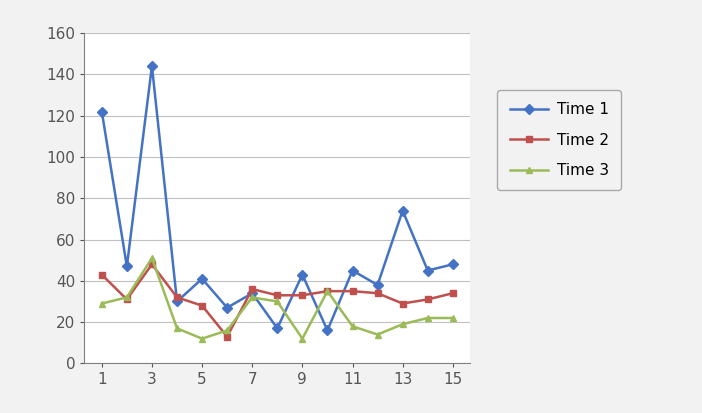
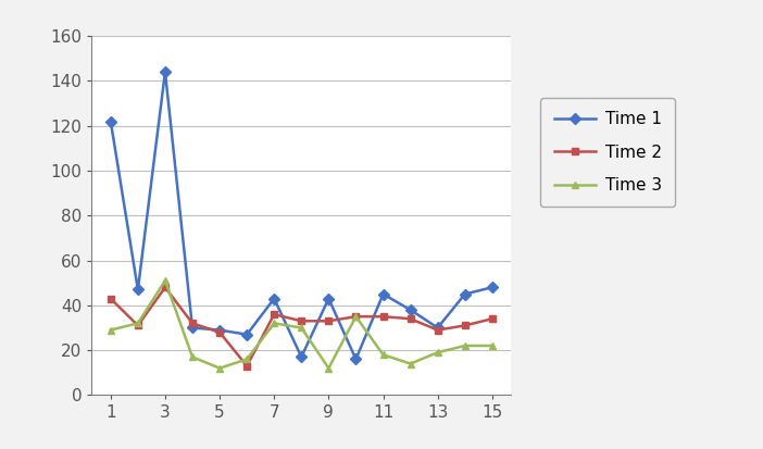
Time 1/5: 41 -> 29
Time 1/7: 34 -> 43
Time 1/13: 74 -> 30
